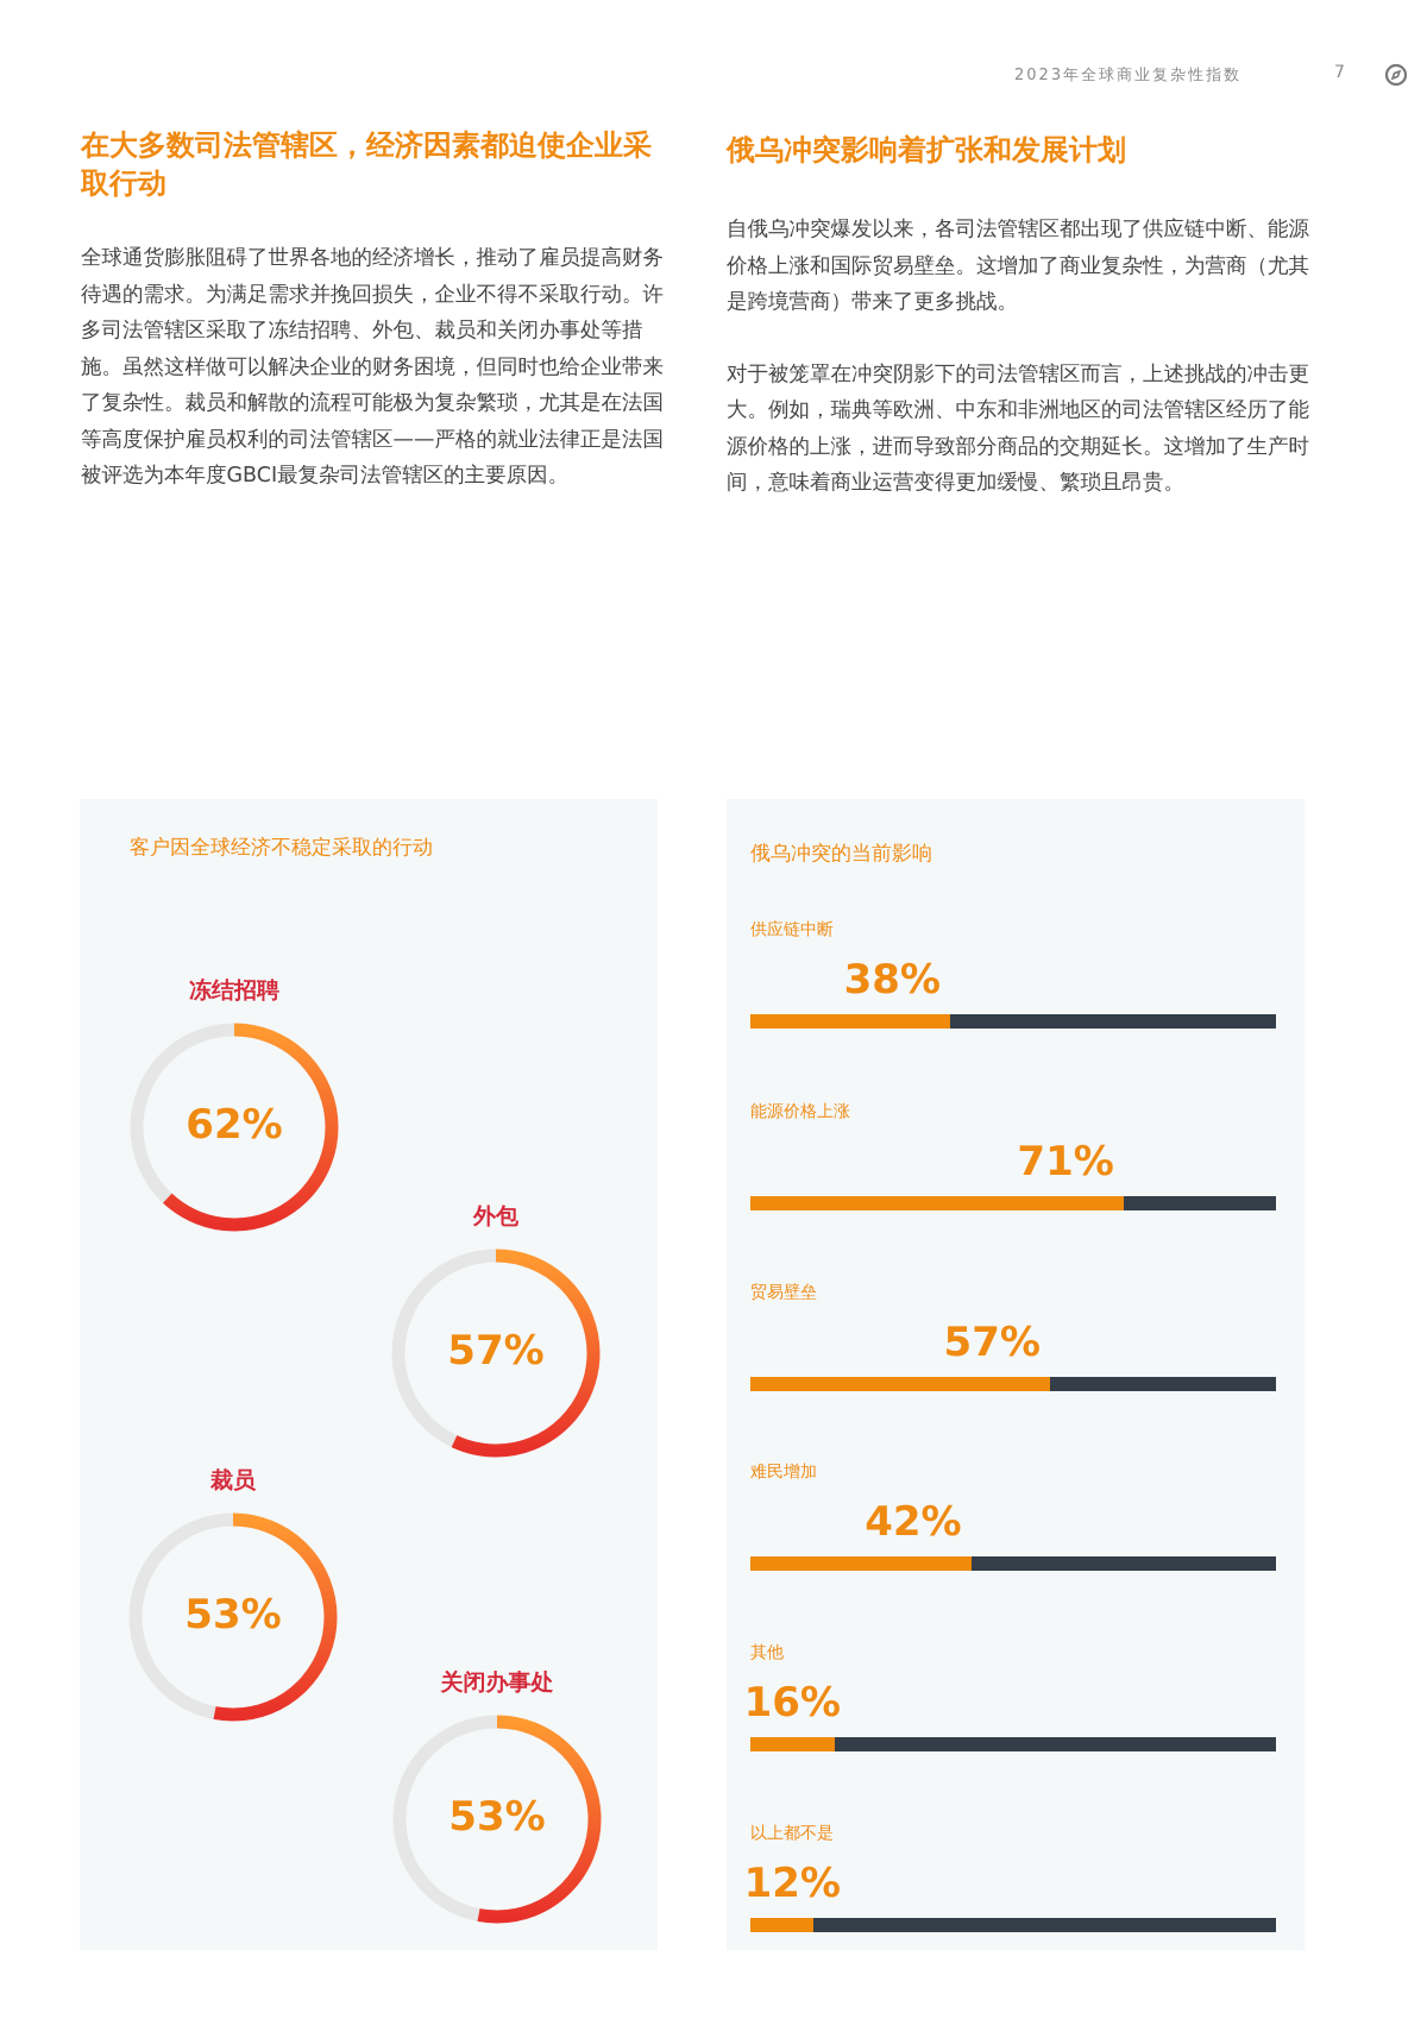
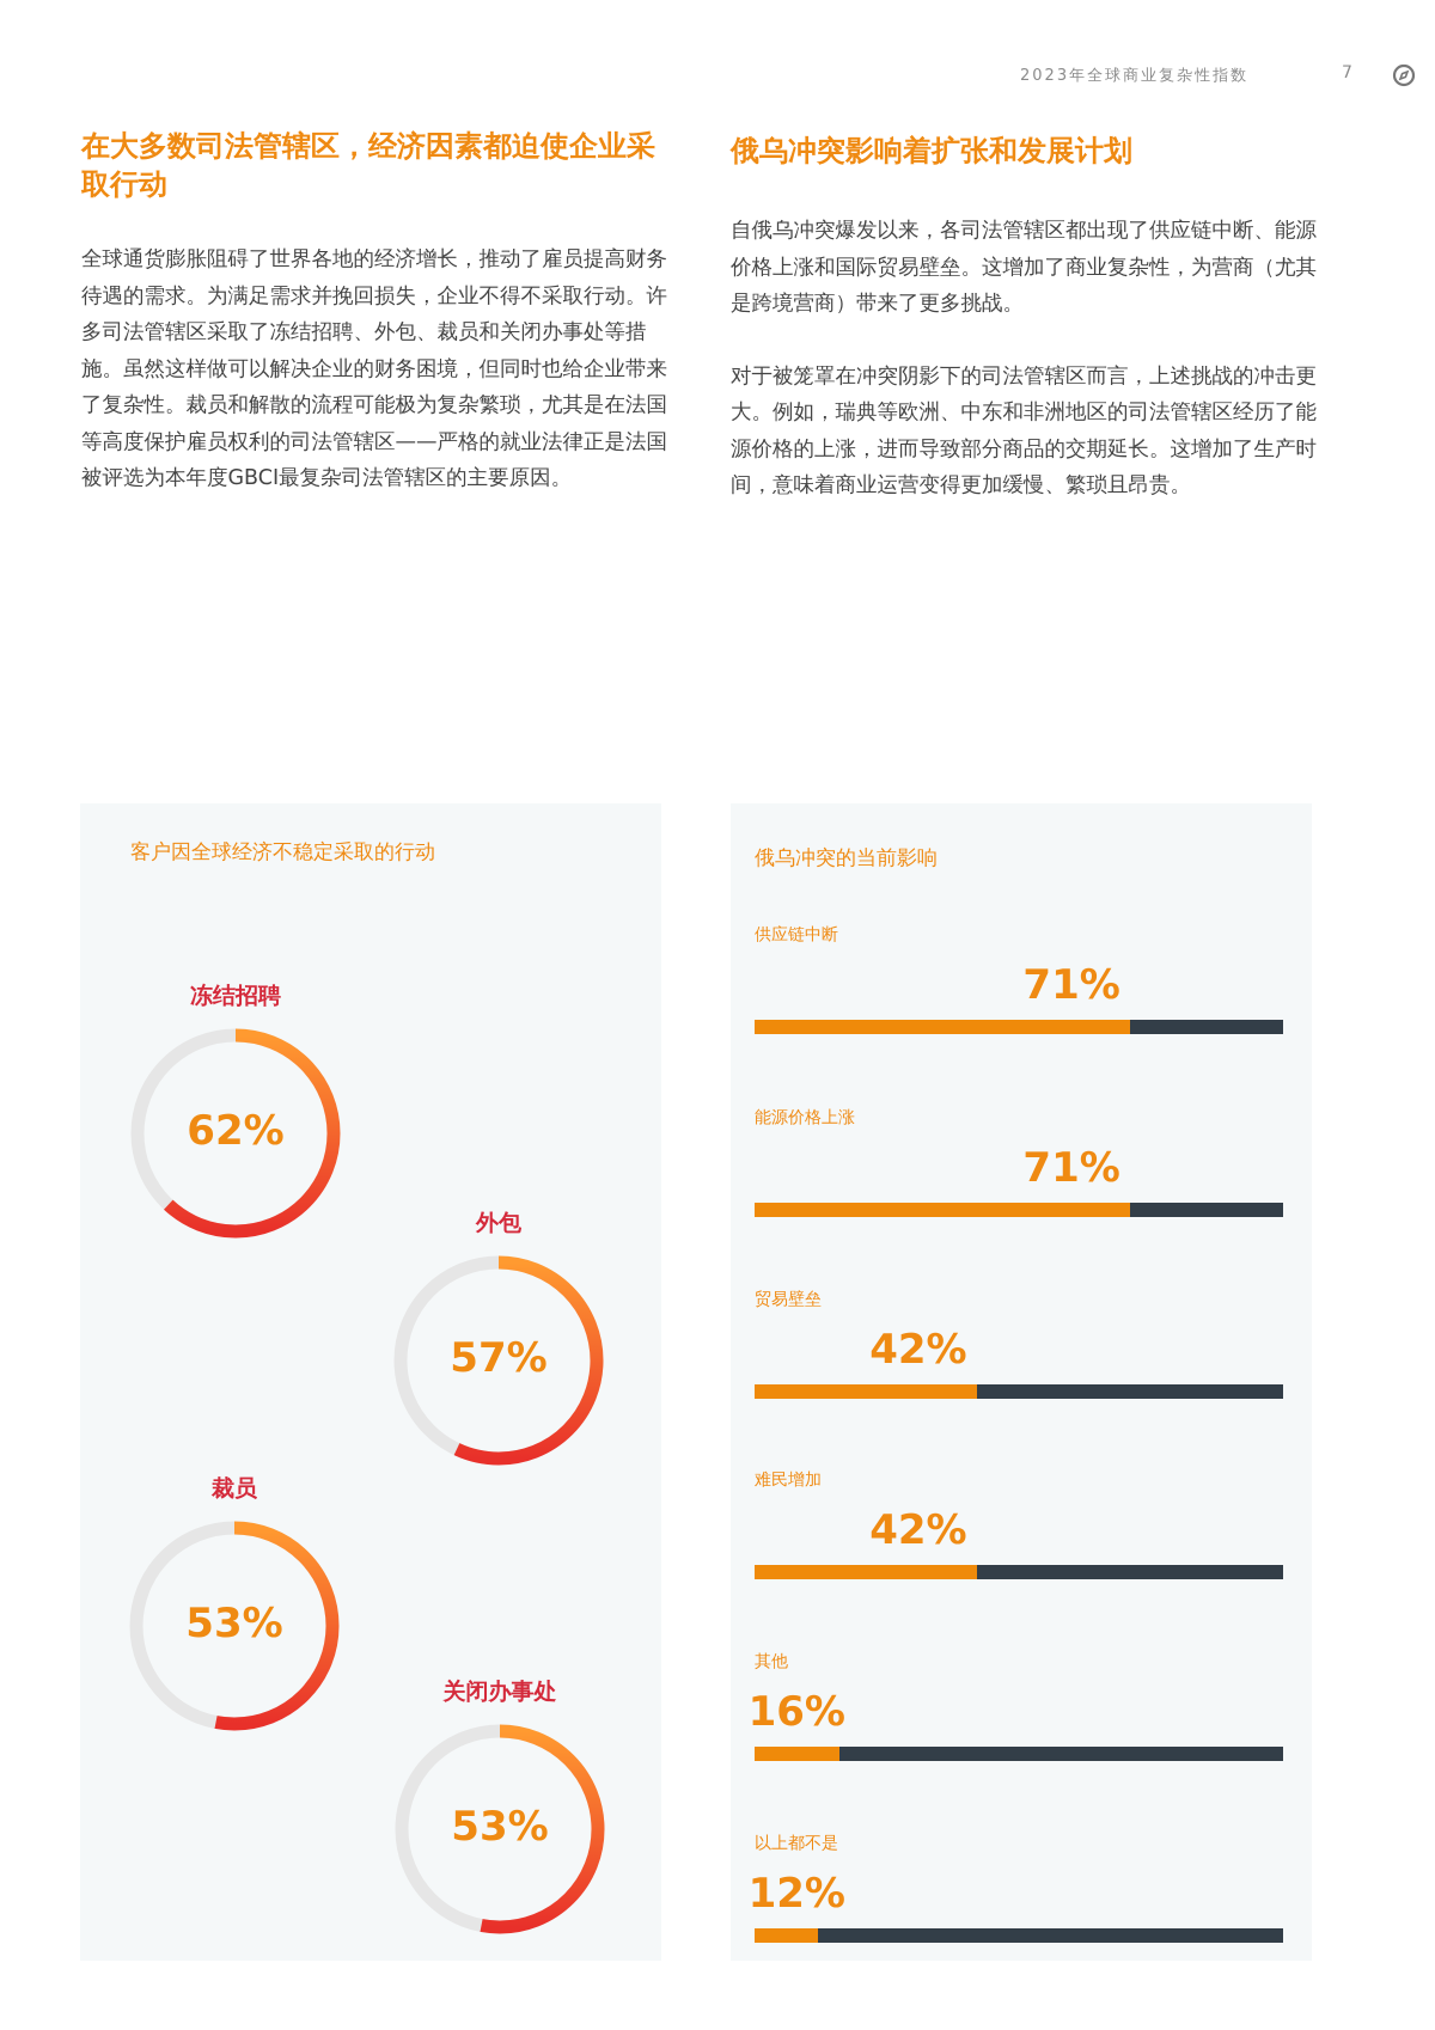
俄乌冲突的当前影响/供应链中断: 38% -> 71%
俄乌冲突的当前影响/贸易壁垒: 57% -> 42%
